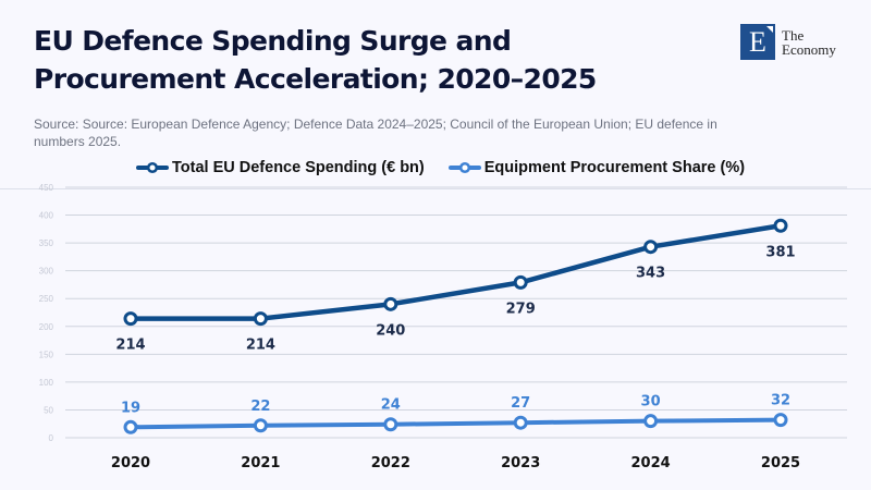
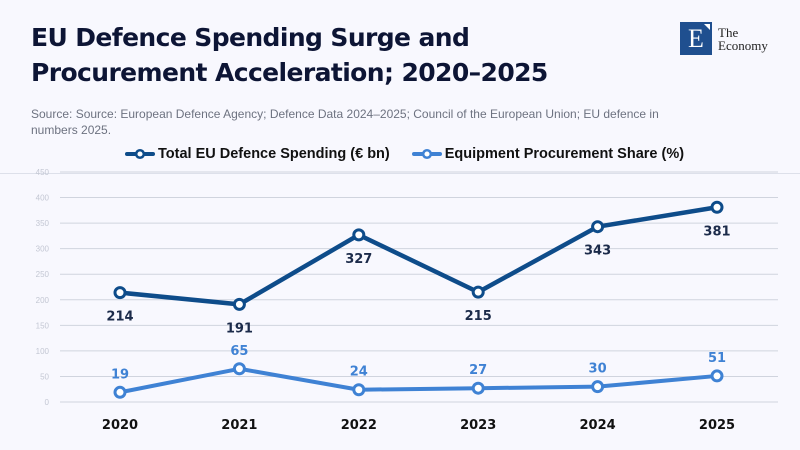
Total EU Defence Spending (€ bn)/2021: 214 -> 191
Equipment Procurement Share (%)/2021: 22 -> 65
Total EU Defence Spending (€ bn)/2022: 240 -> 327
Total EU Defence Spending (€ bn)/2023: 279 -> 215
Equipment Procurement Share (%)/2025: 32 -> 51
